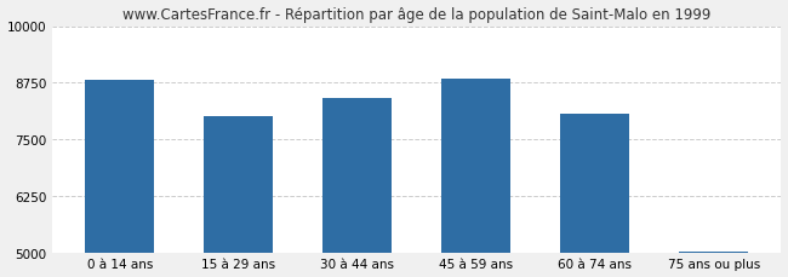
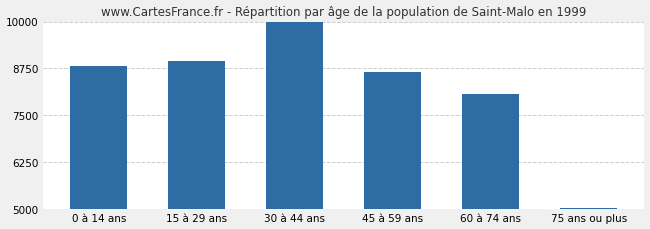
15 à 29 ans: 8000 -> 8950
30 à 44 ans: 8400 -> 10000
45 à 59 ans: 8850 -> 8650
